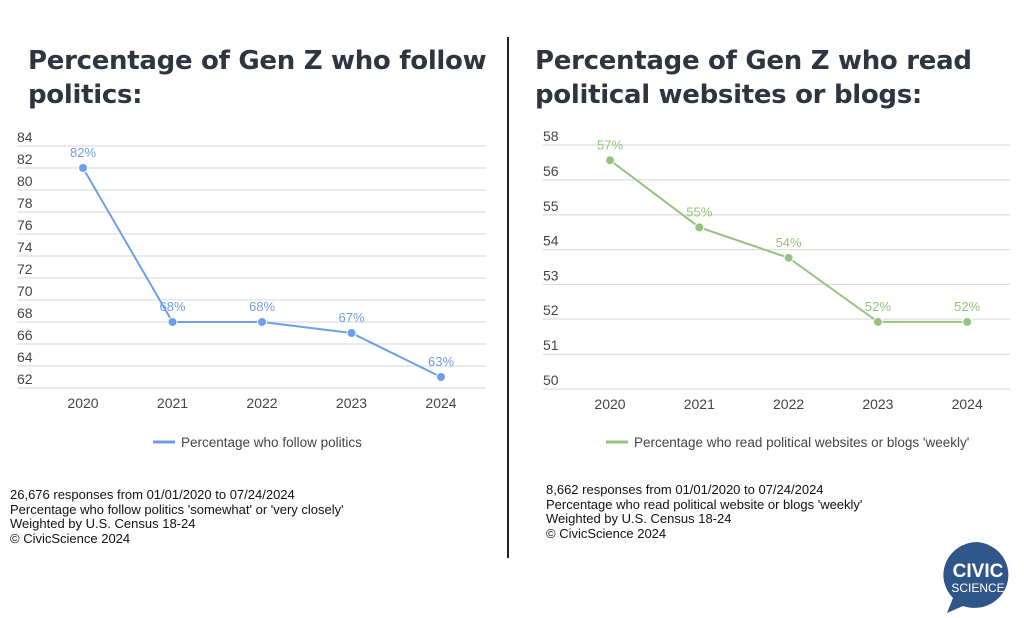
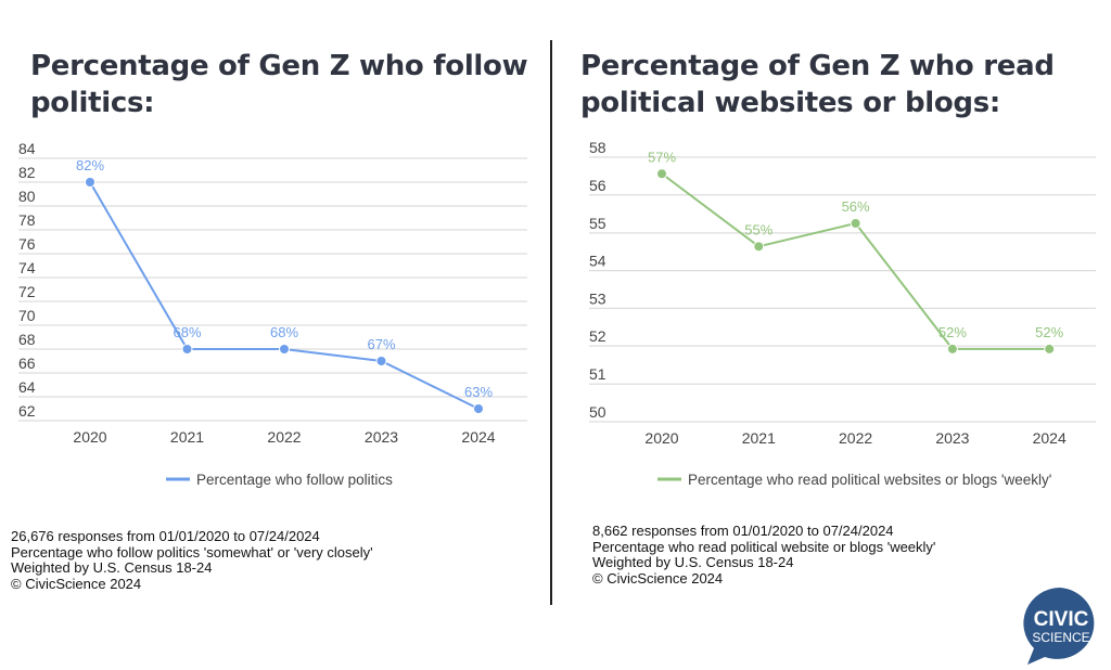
Percentage of Gen Z who read political websites or blogs:/2022: 54% -> 56%
